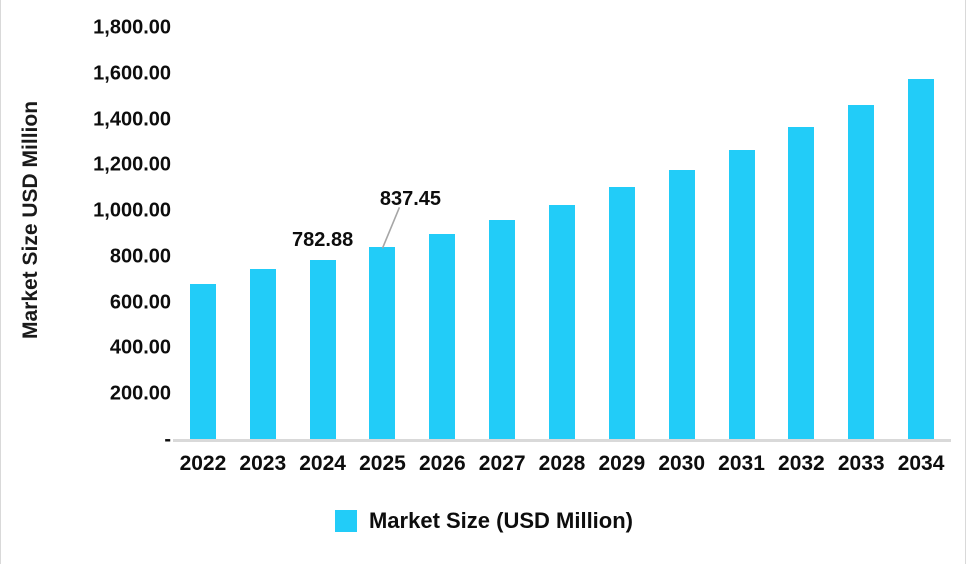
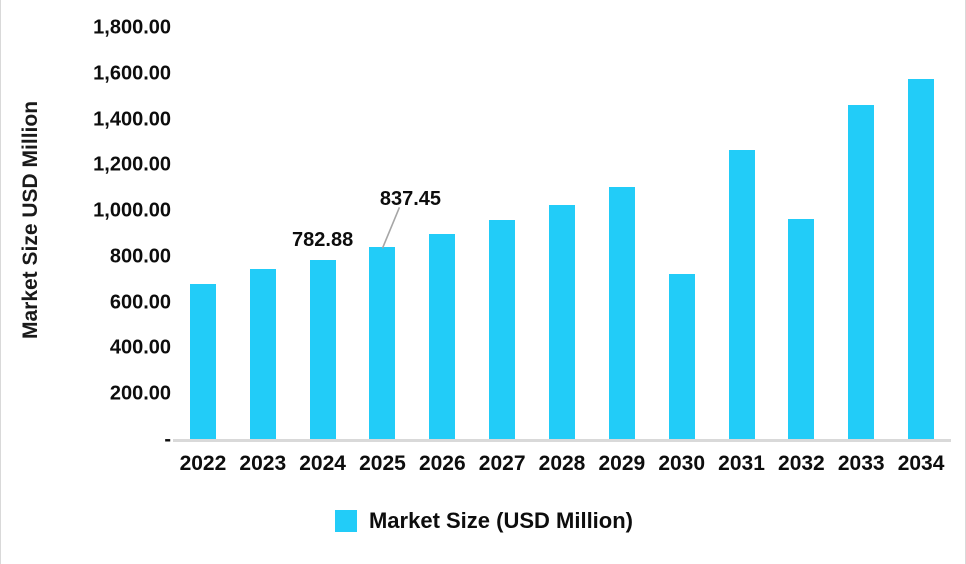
2030: 1180 -> 720
2032: 1360 -> 960
